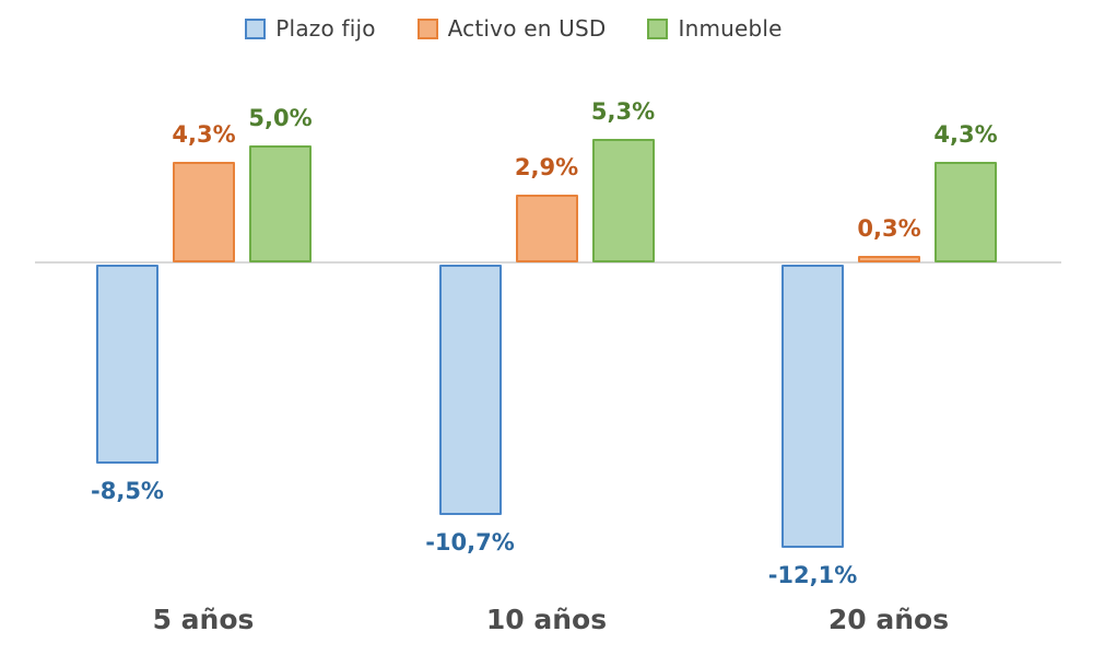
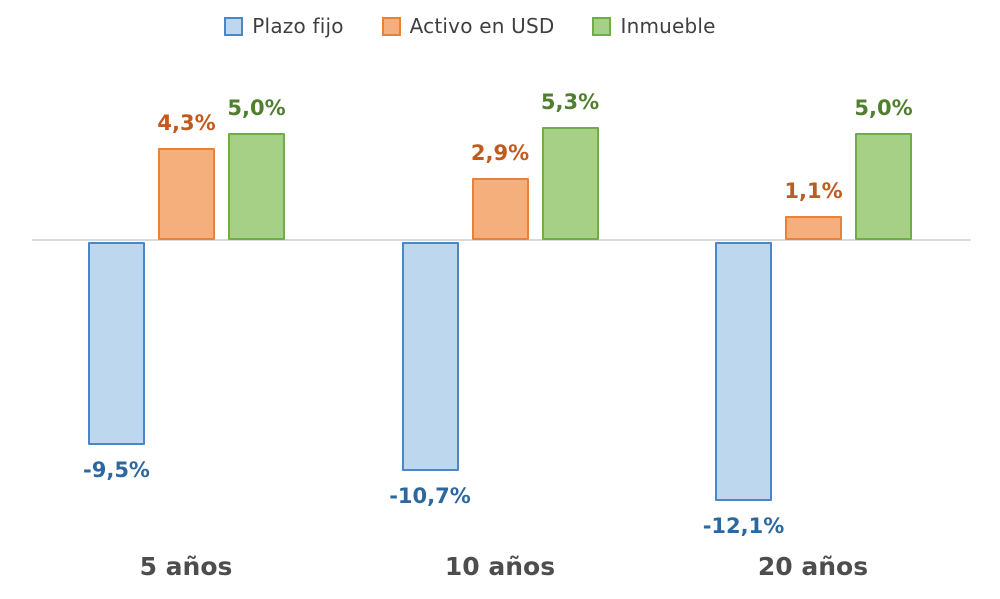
Plazo fijo/5 años: -8,5% -> -9,5%
Activo en USD/20 años: 0,3% -> 1,1%
Inmueble/20 años: 4,3% -> 5,0%
